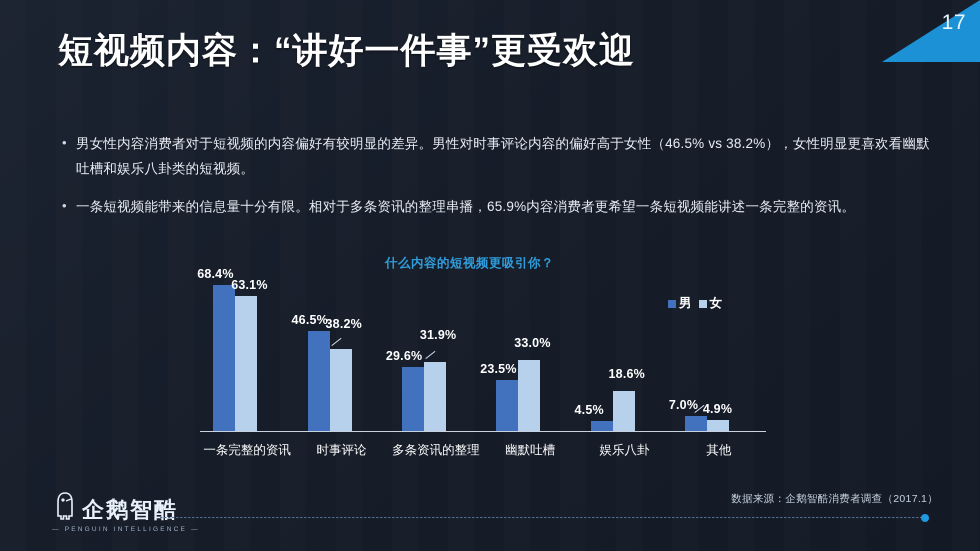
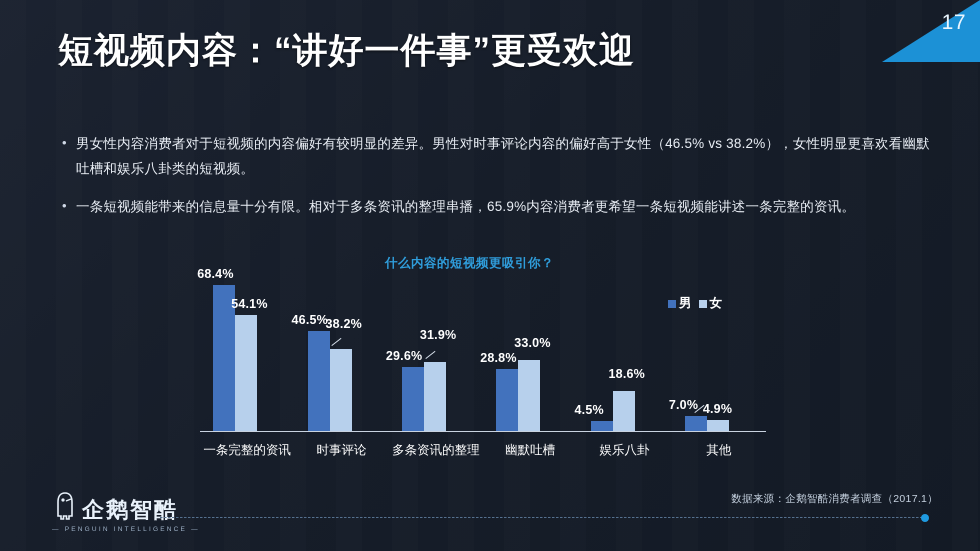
女/一条完整的资讯: 63.1% -> 54.1%
男/幽默吐槽: 23.5% -> 28.8%
